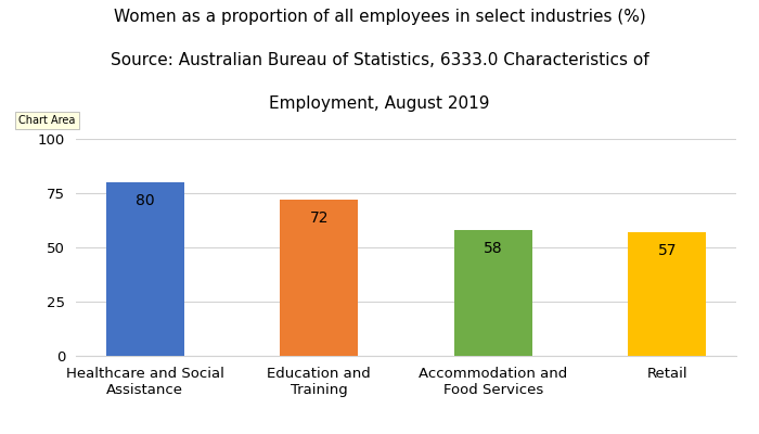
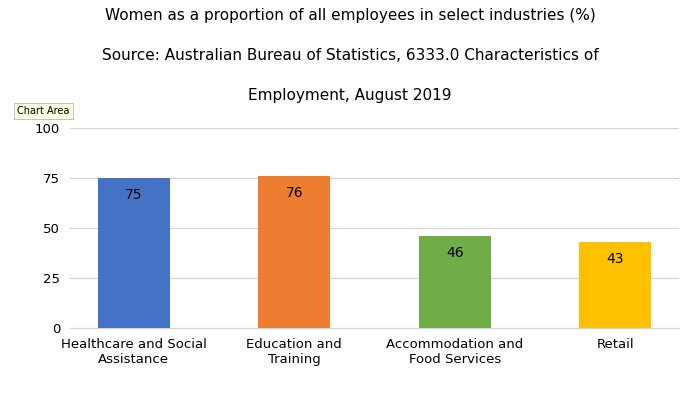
Healthcare and Social Assistance: 80 -> 75
Education and Training: 72 -> 76
Accommodation and Food Services: 58 -> 46
Retail: 57 -> 43
